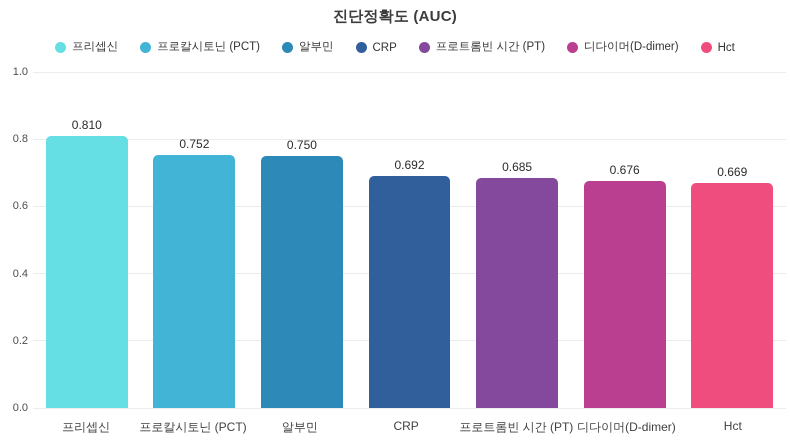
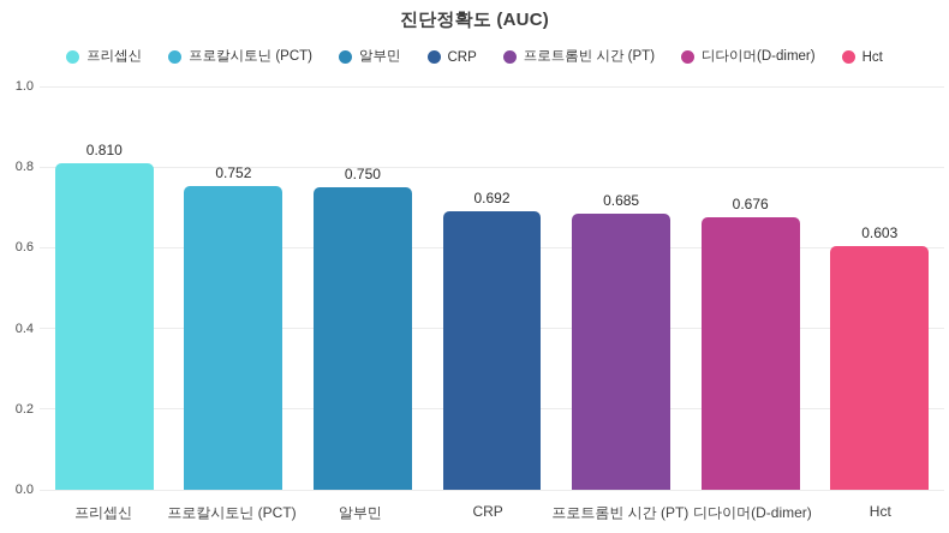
Hct: 0.669 -> 0.603
